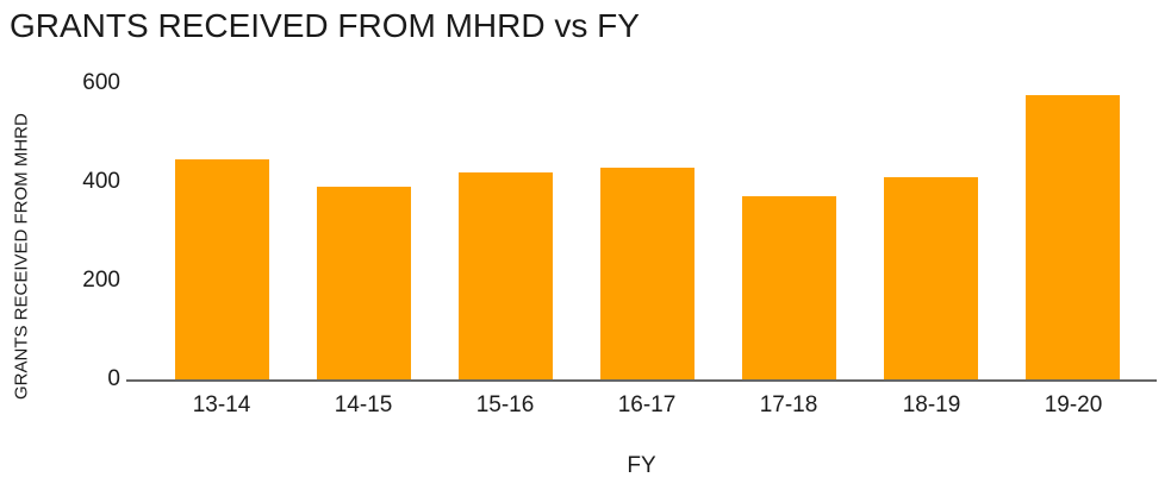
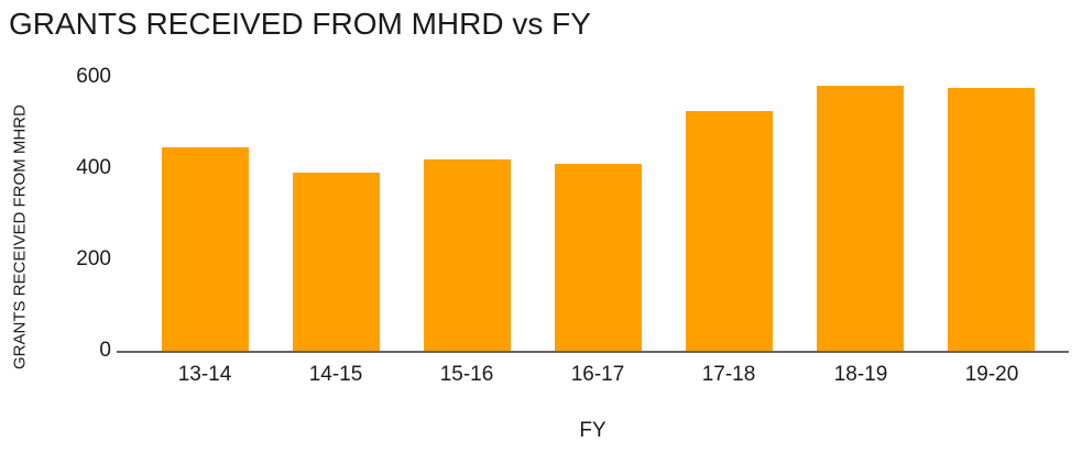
16-17: 430 -> 410
17-18: 370 -> 520
18-19: 410 -> 580
